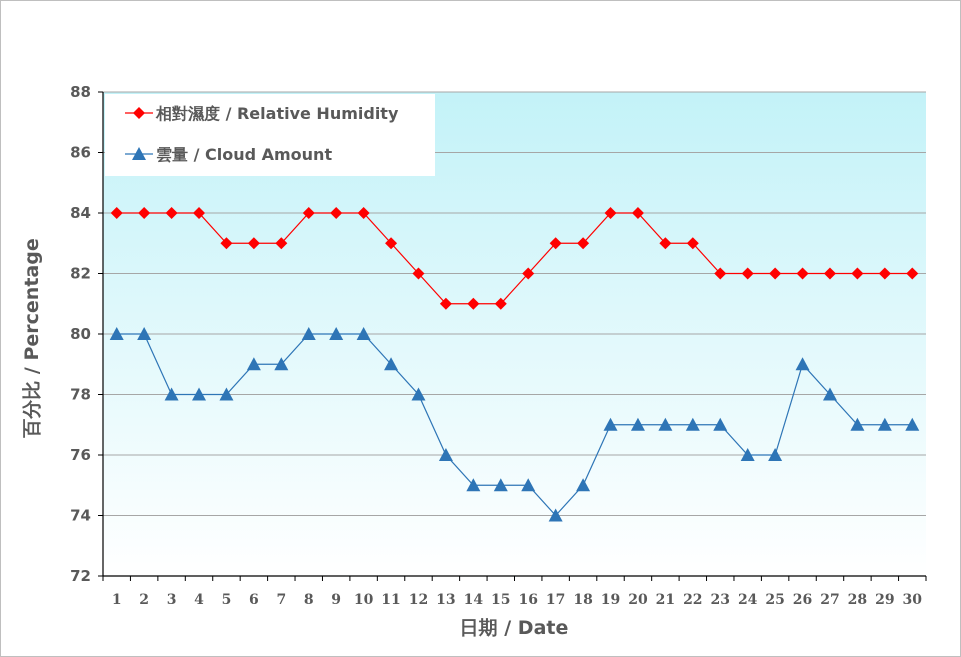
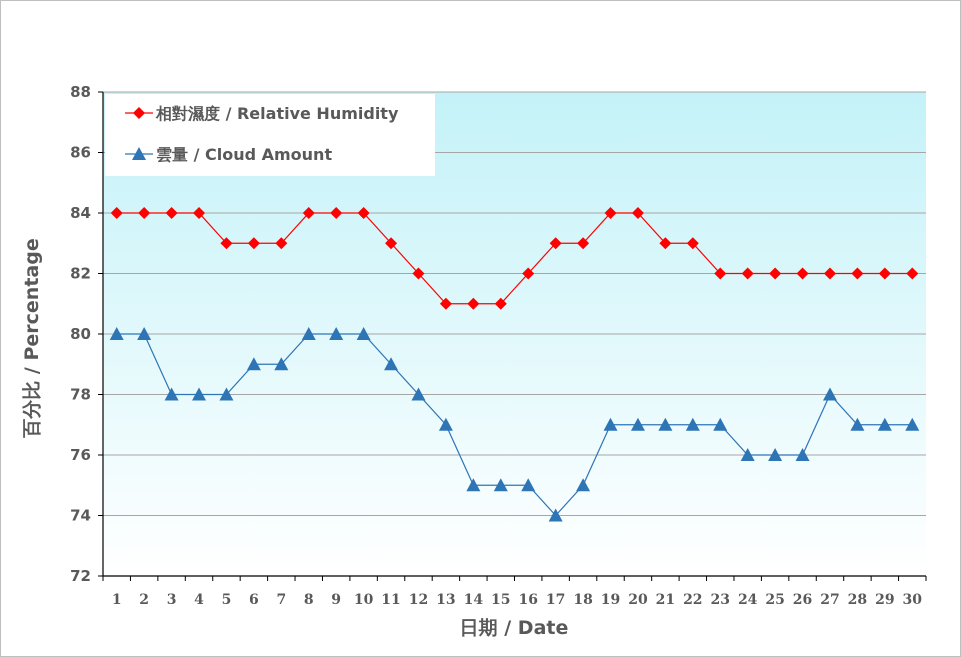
雲量 / Cloud Amount/13: 76 -> 77
雲量 / Cloud Amount/26: 79 -> 76
